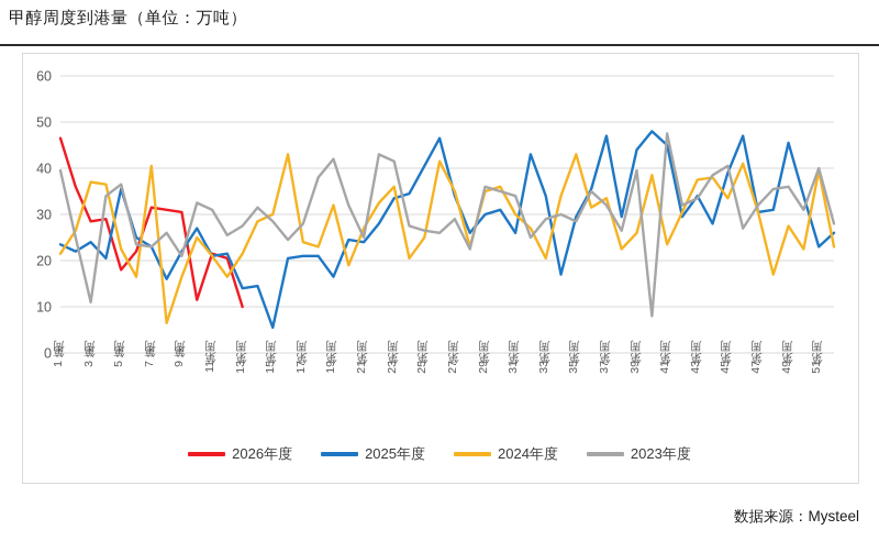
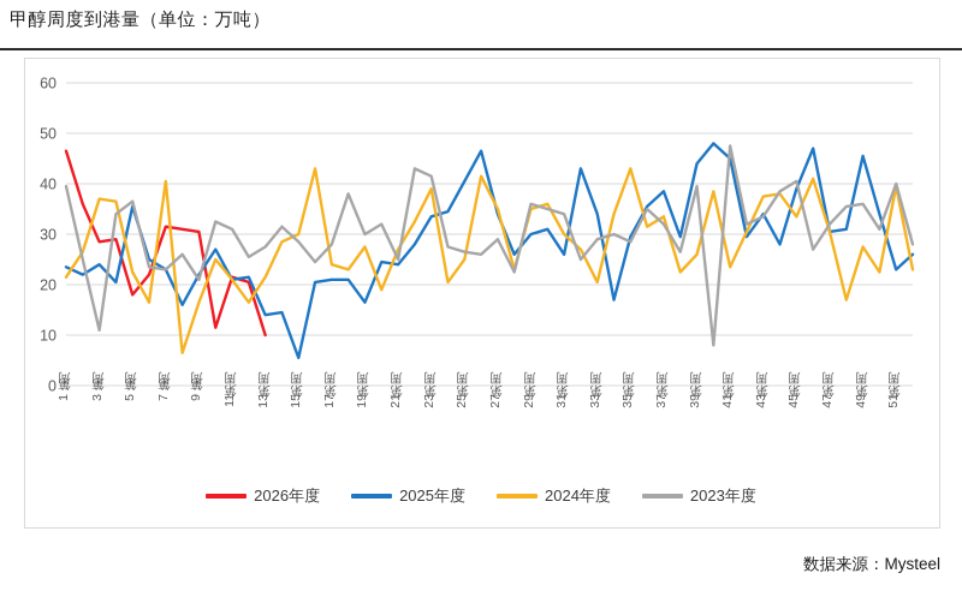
2024年度/第19周: 32 -> 28
2023年度/第19周: 42 -> 30
2024年度/第23周: 36 -> 39
2025年度/第37周: 47 -> 38
